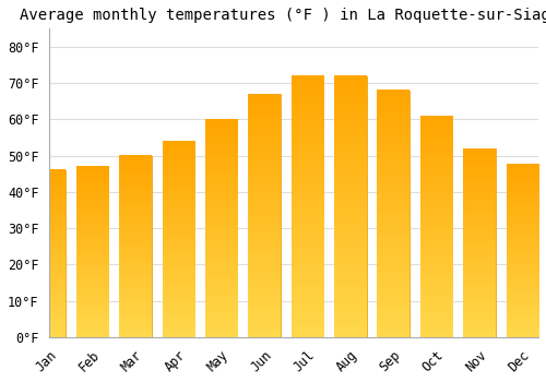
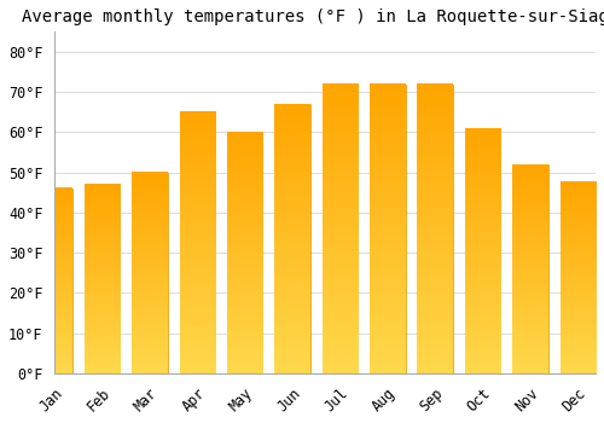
Apr: 54.0°F -> 65.0°F
Sep: 68.0°F -> 72.0°F
